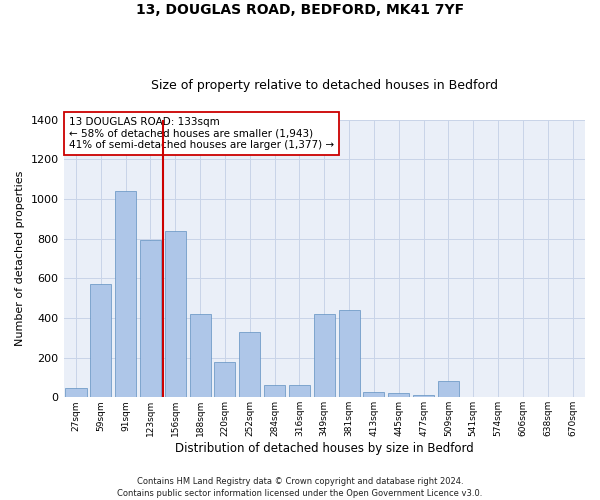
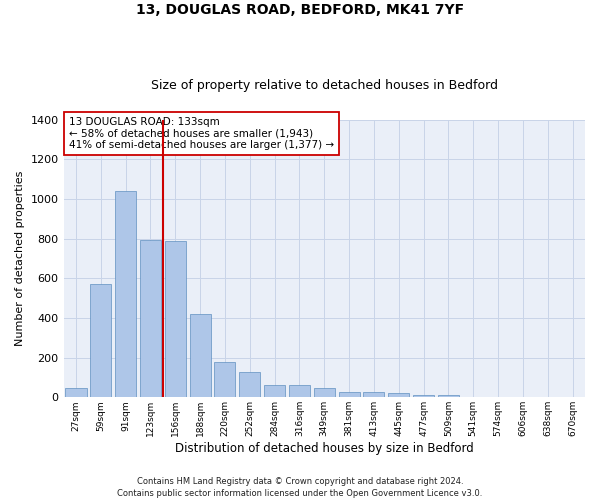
156sqm: 840 -> 790
252sqm: 330 -> 130
349sqm: 420 -> 40
381sqm: 440 -> 30
509sqm: 80 -> 10
